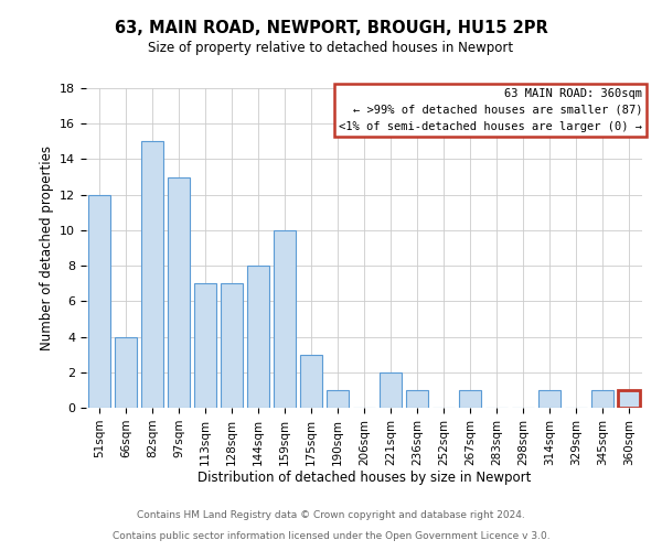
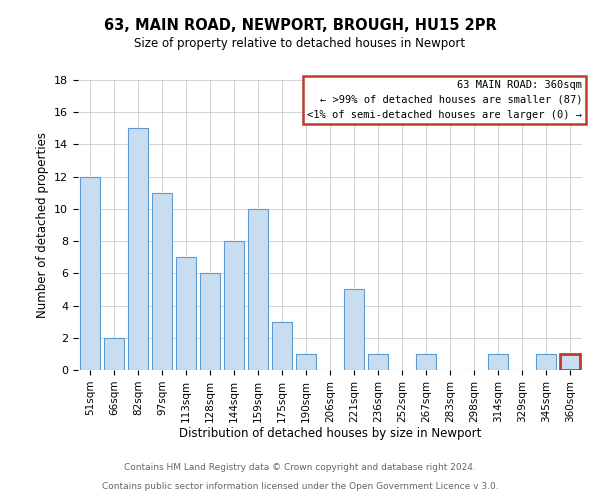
66sqm: 4 -> 2
97sqm: 13 -> 11
128sqm: 7 -> 6
221sqm: 2 -> 5
